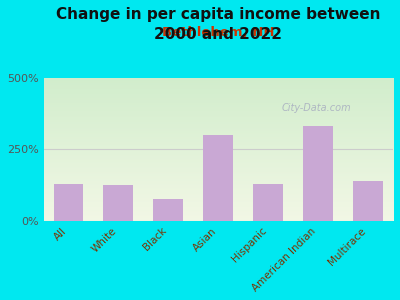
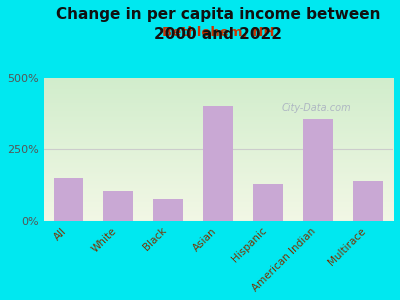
All: 130% -> 150%
White: 125% -> 105%
Asian: 300% -> 400%
American Indian: 330% -> 355%
